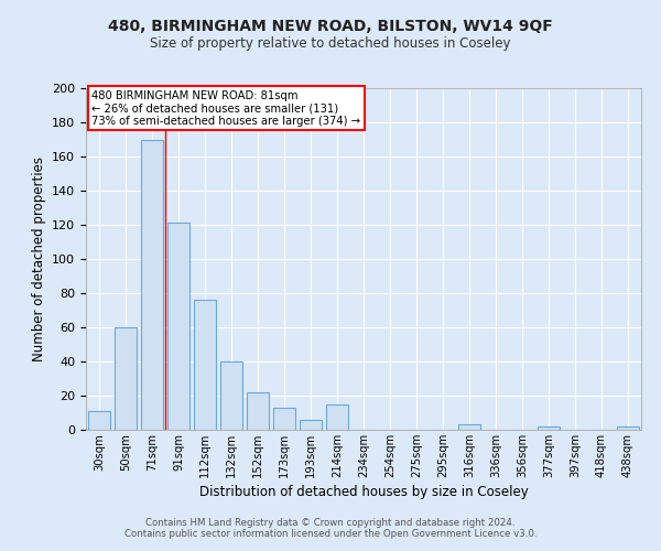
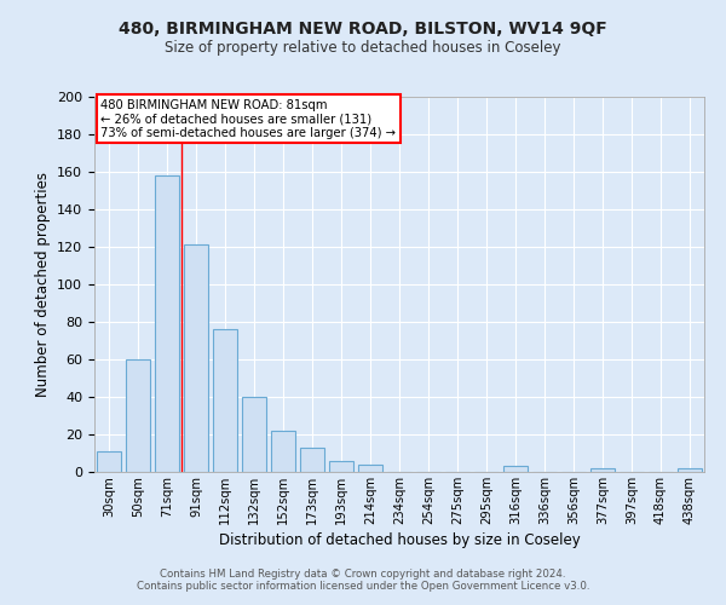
71sqm: 170 -> 158
214sqm: 15 -> 4
